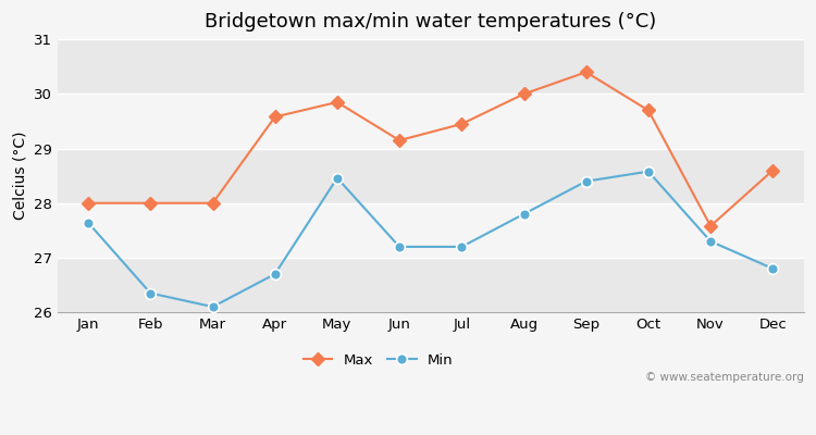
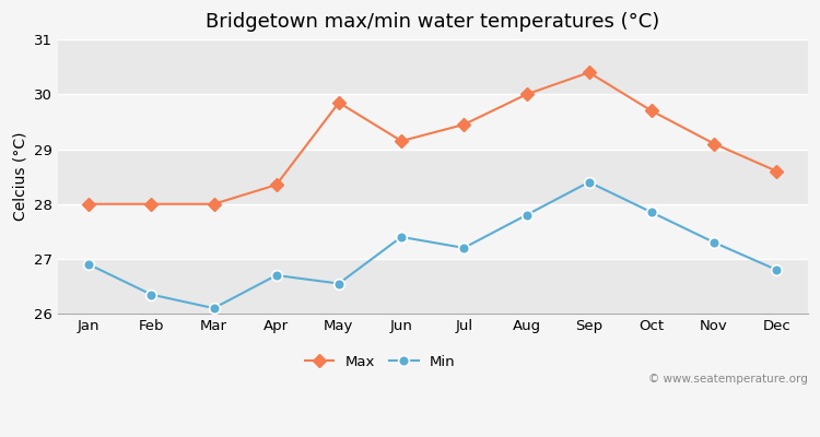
Min/Jan: 27.64 -> 26.90
Max/Apr: 29.58 -> 28.35
Min/May: 28.46 -> 26.55
Min/Jun: 27.20 -> 27.40
Min/Oct: 28.58 -> 27.85
Max/Nov: 27.58 -> 29.10
